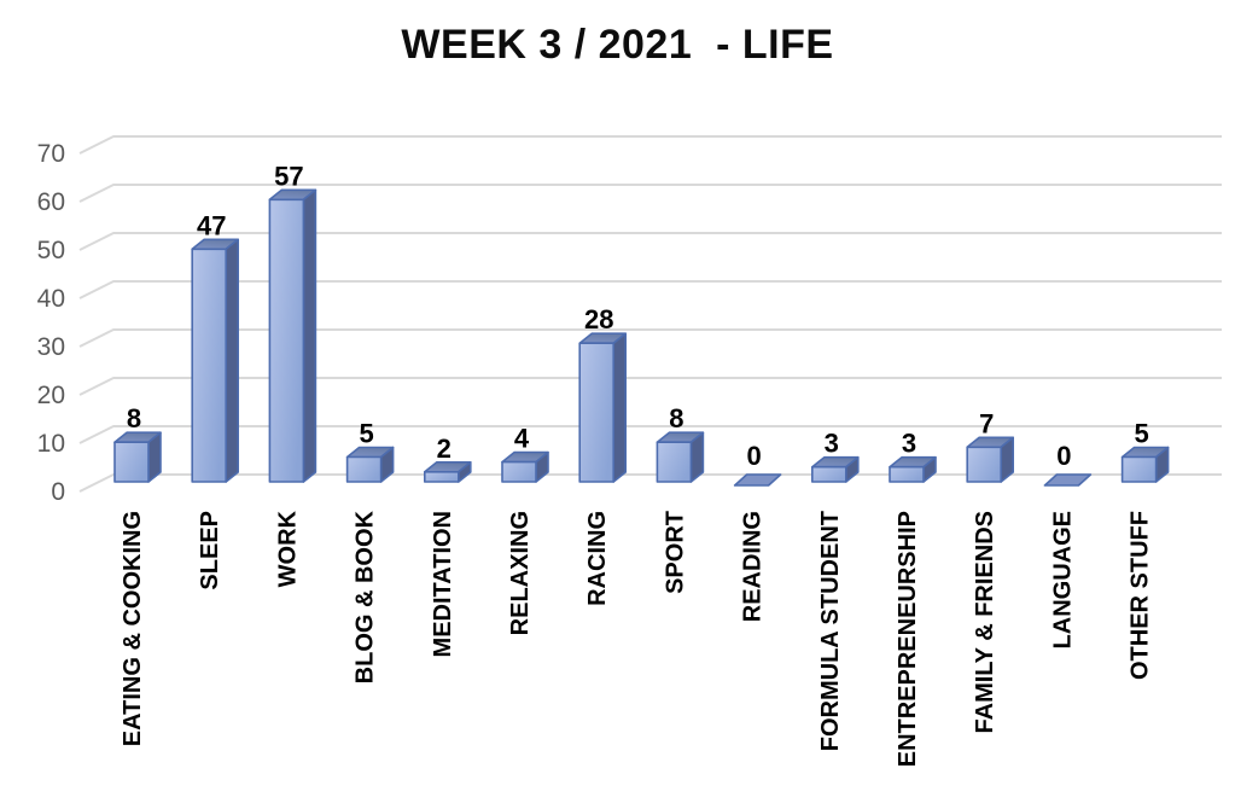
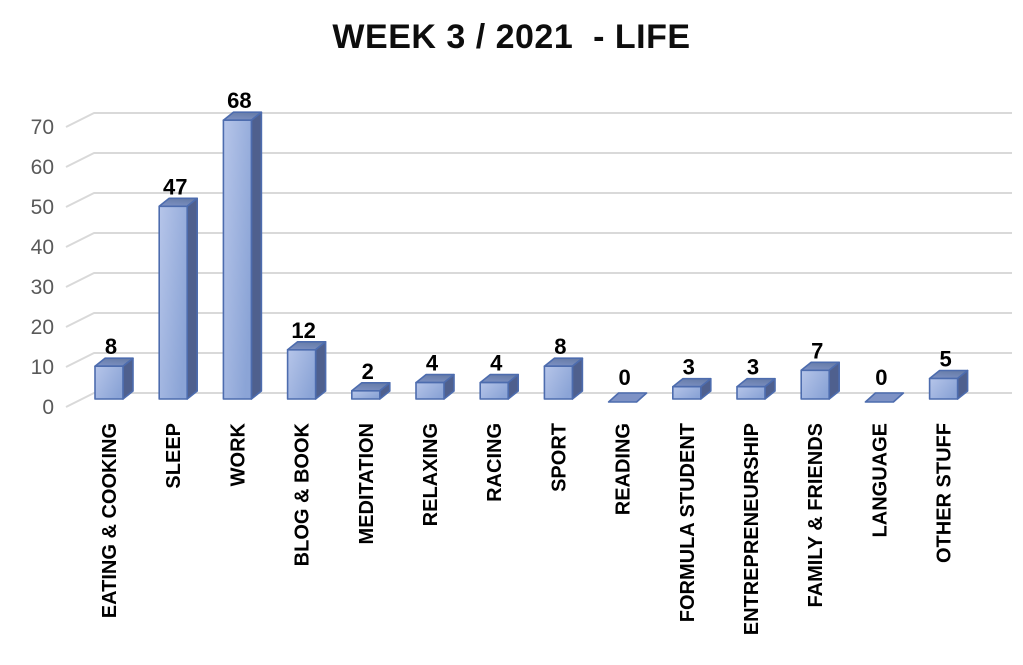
WORK: 57 -> 68
BLOG & BOOK: 5 -> 12
RACING: 28 -> 4
